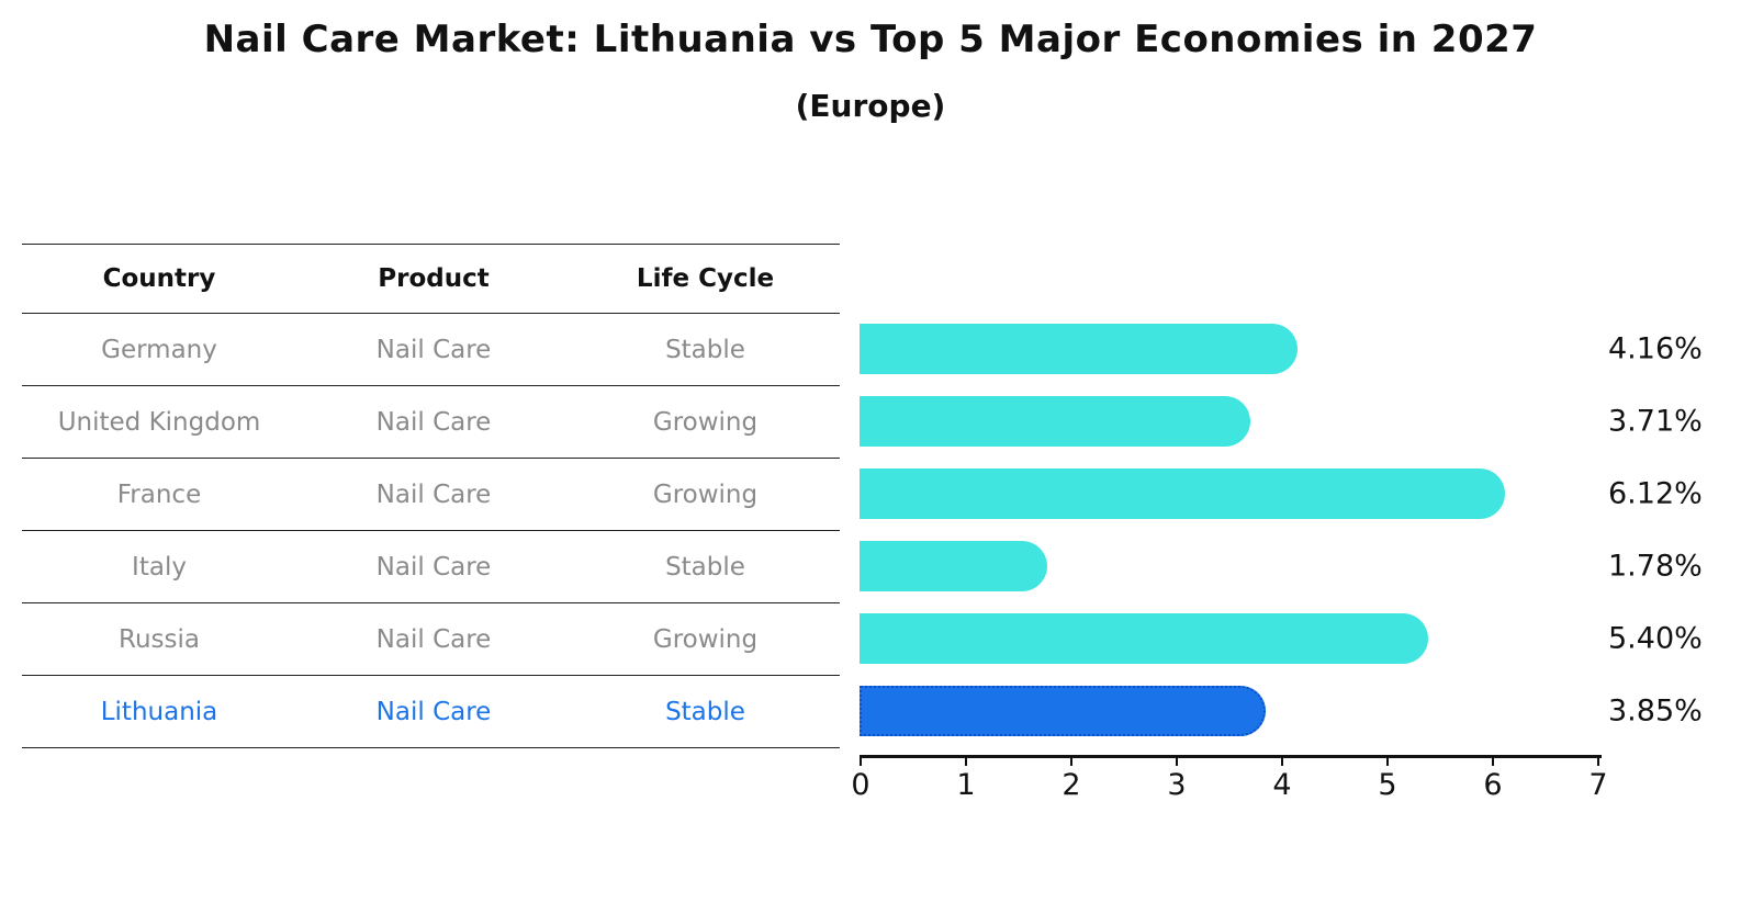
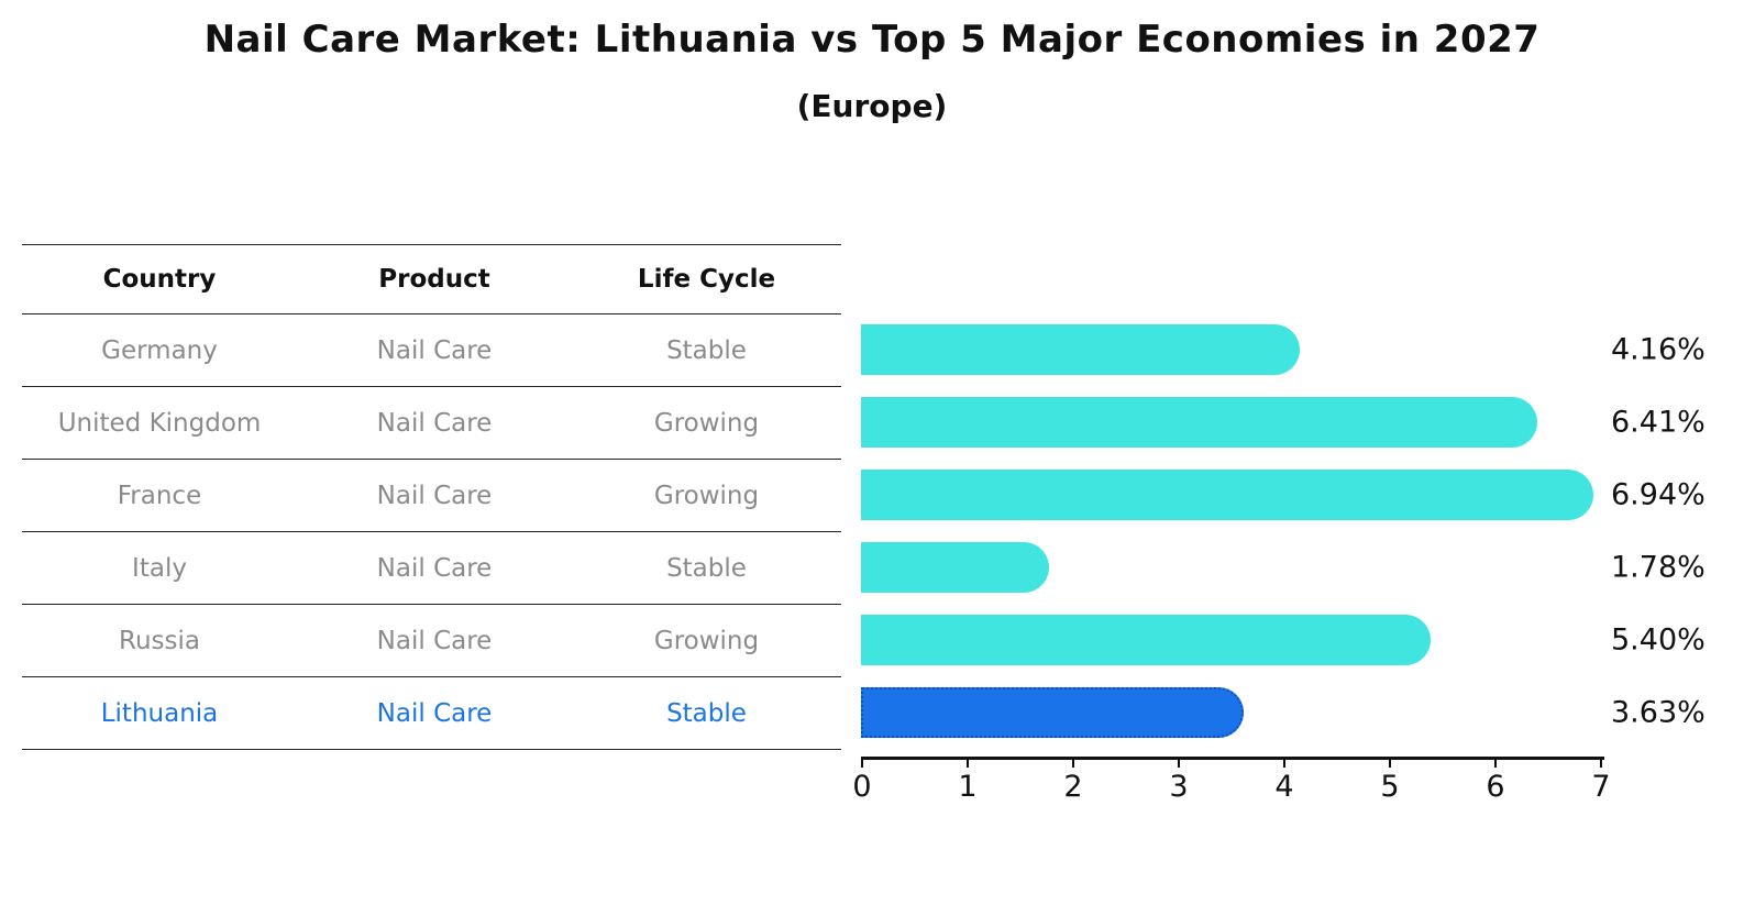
United Kingdom: 3.71% -> 6.41%
France: 6.12% -> 6.94%
Lithuania: 3.85% -> 3.63%
